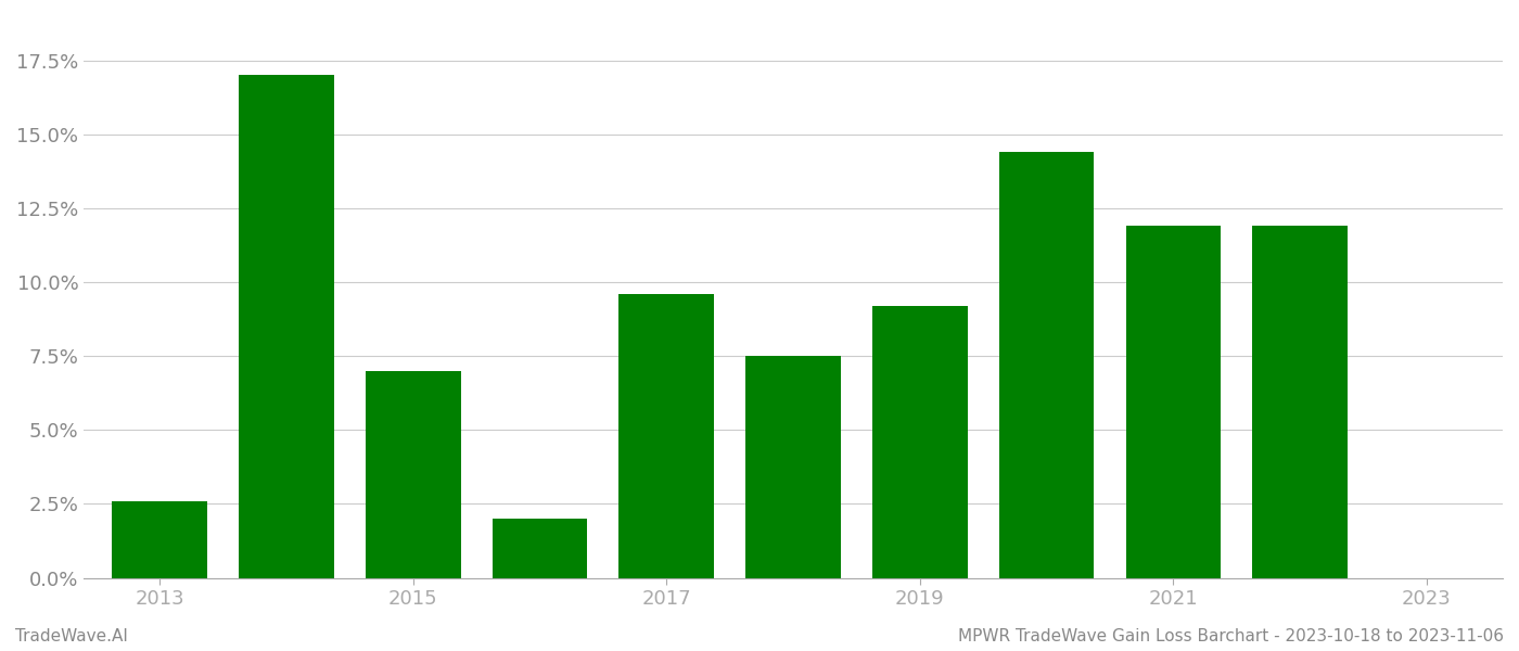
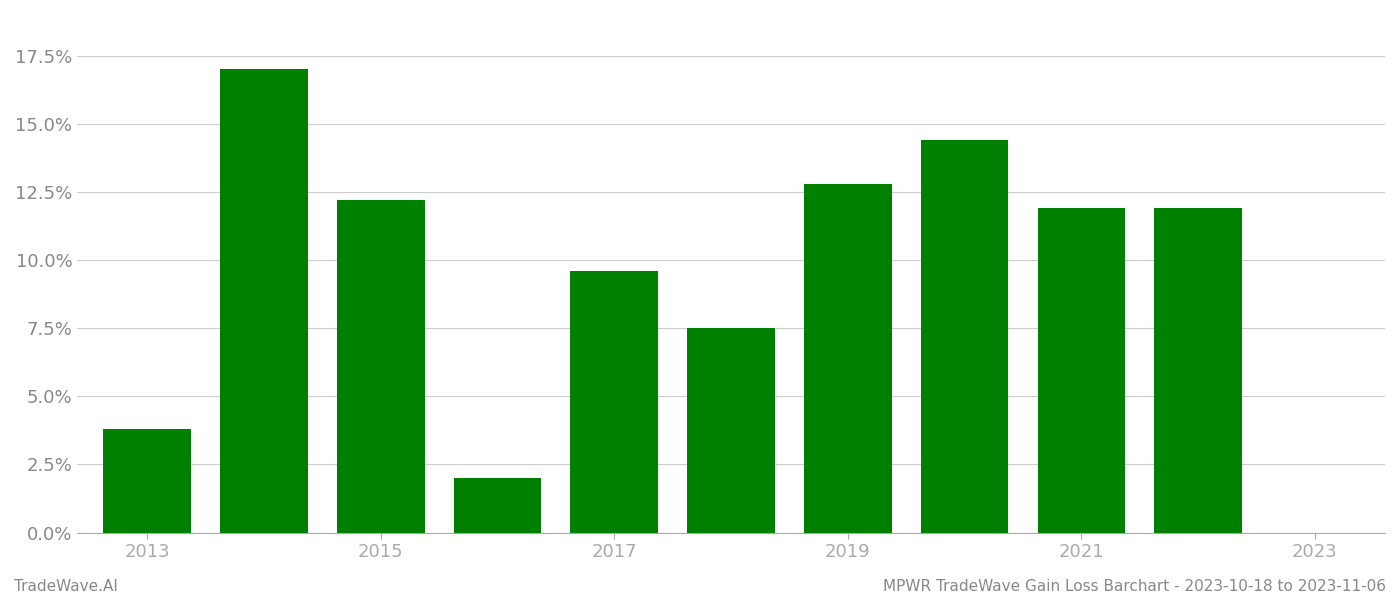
2013: 2.6% -> 3.8%
2015: 7.0% -> 12.2%
2019: 9.2% -> 12.8%
